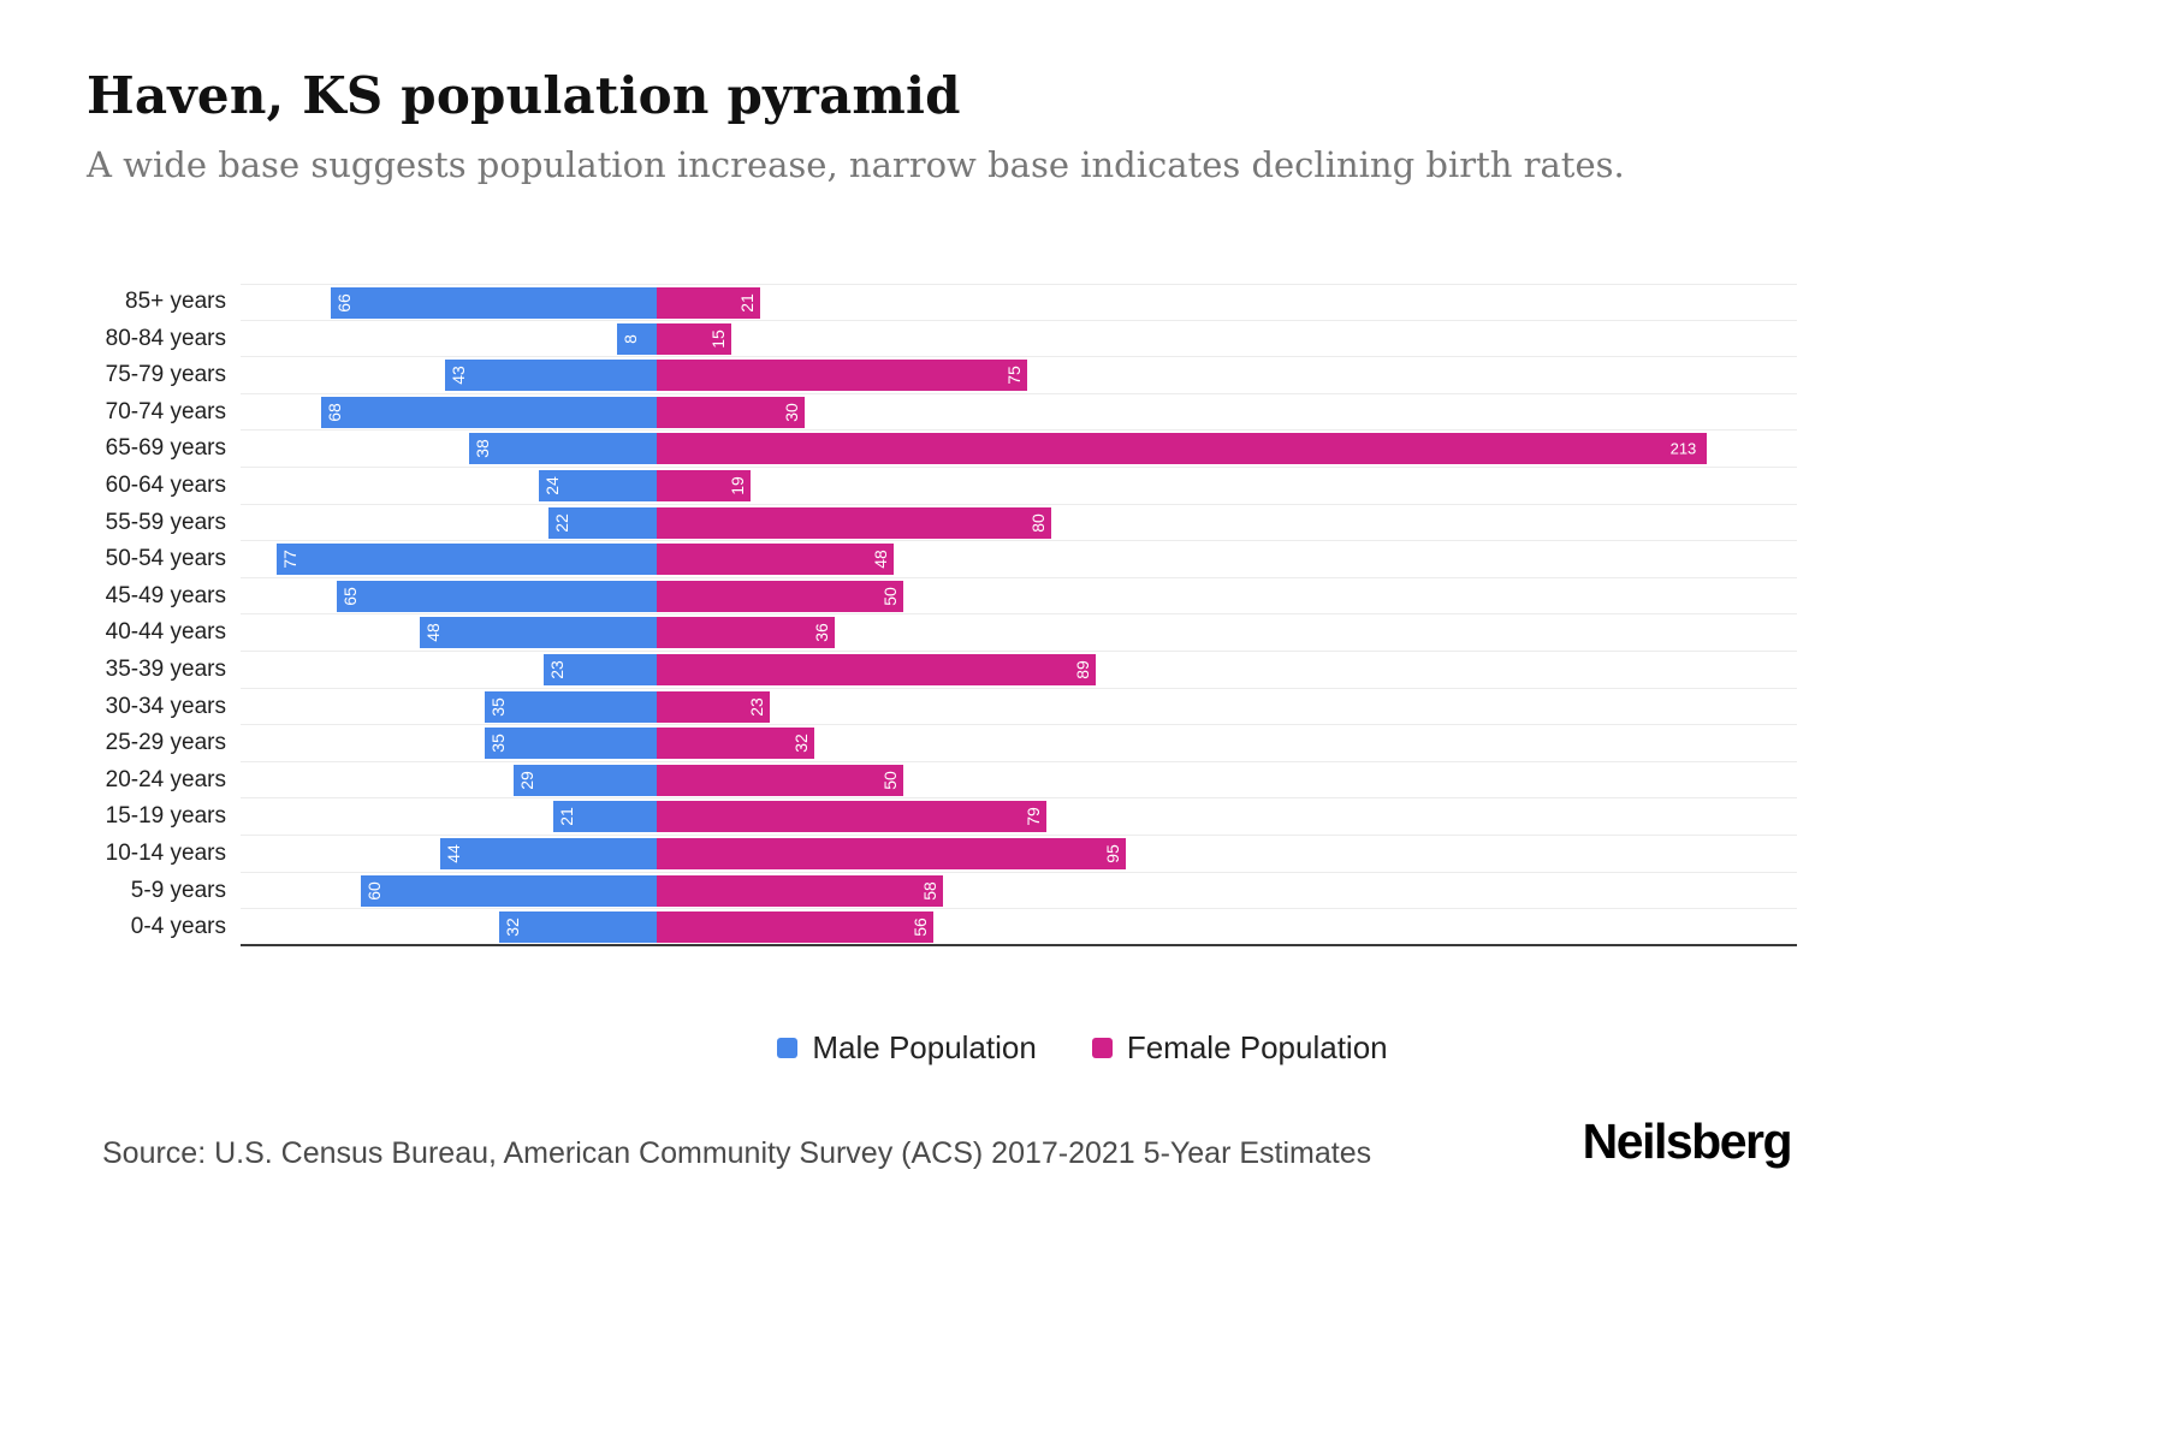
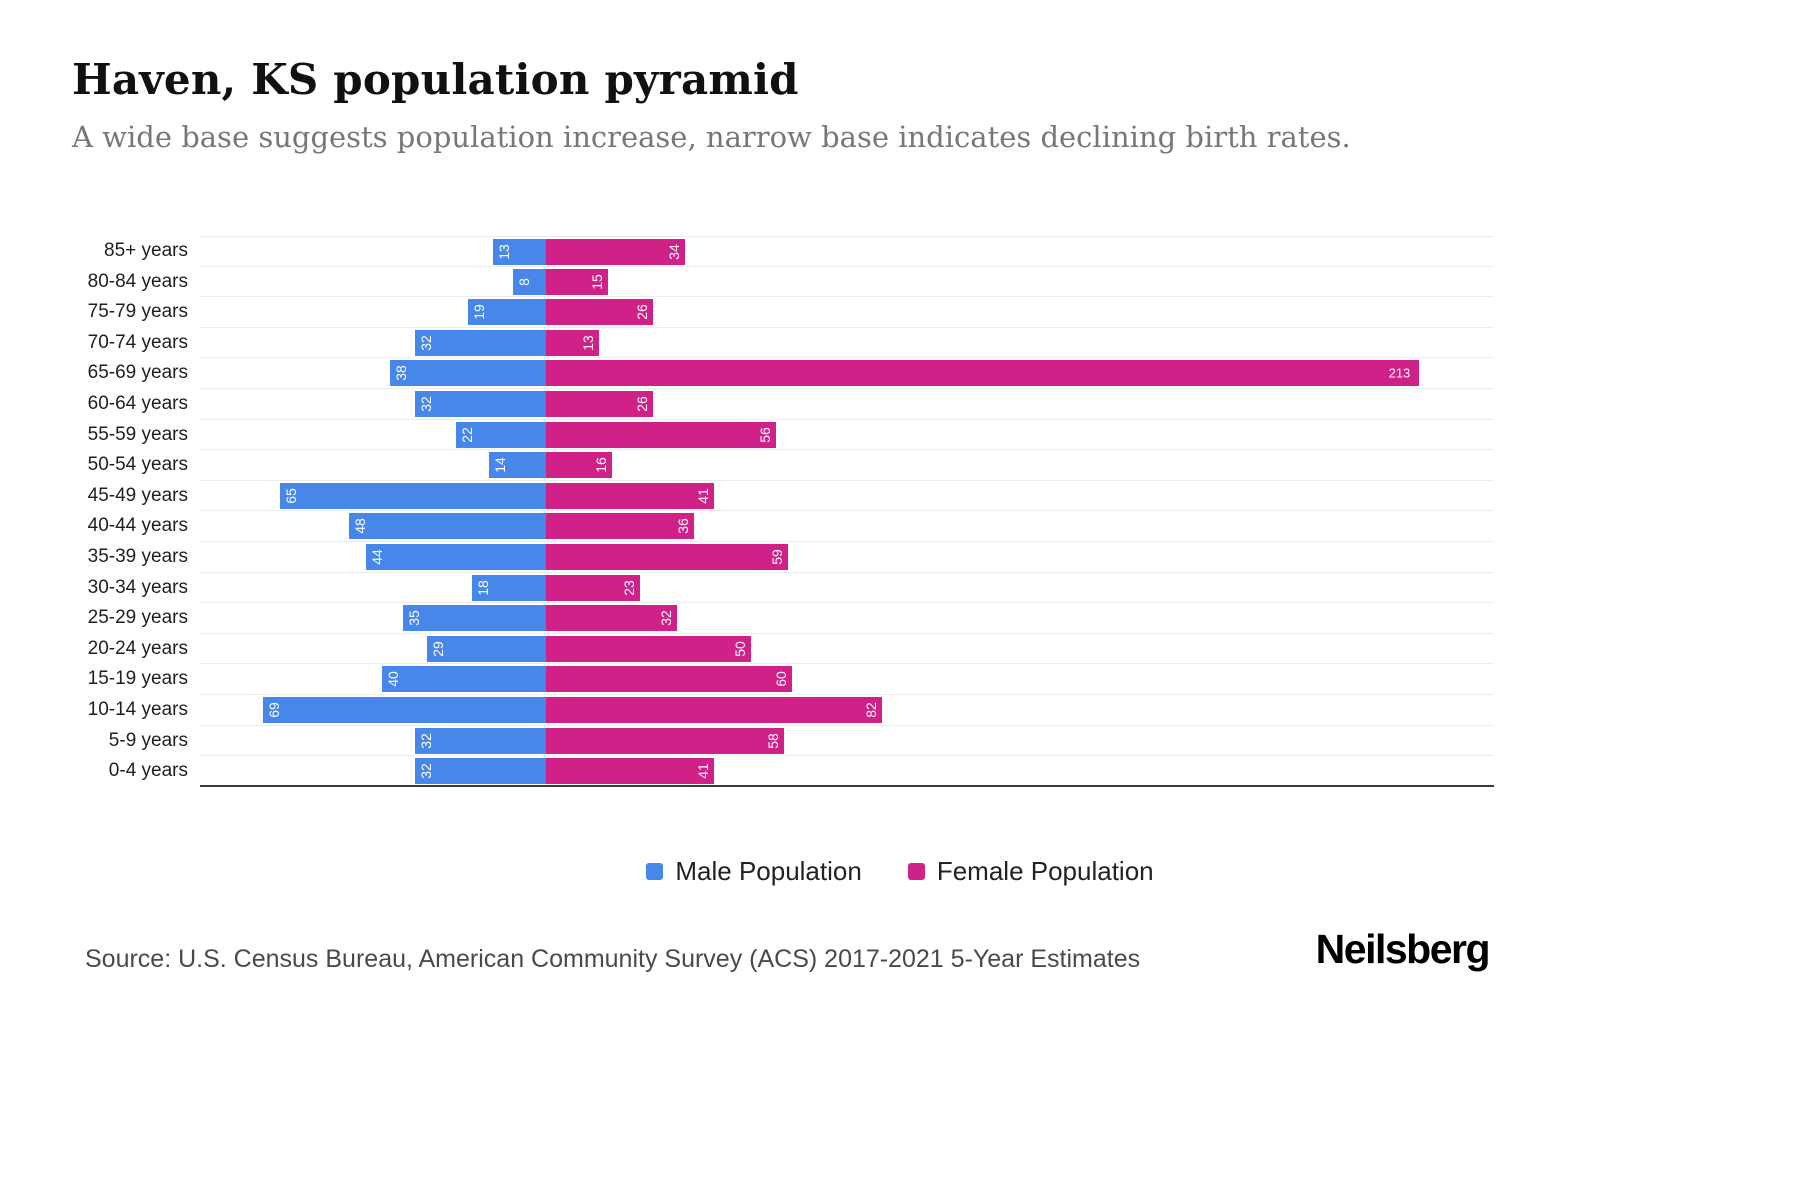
Male Population/85+ years: 66 -> 13
Female Population/85+ years: 21 -> 34
Male Population/75-79 years: 43 -> 19
Female Population/75-79 years: 75 -> 26
Male Population/70-74 years: 68 -> 32
Female Population/70-74 years: 30 -> 13
Male Population/60-64 years: 24 -> 32
Female Population/60-64 years: 19 -> 26
Female Population/55-59 years: 80 -> 56
Male Population/50-54 years: 77 -> 14
Female Population/50-54 years: 48 -> 16
Female Population/45-49 years: 50 -> 41
Male Population/35-39 years: 23 -> 44
Female Population/35-39 years: 89 -> 59
Male Population/30-34 years: 35 -> 18
Male Population/15-19 years: 21 -> 40
Female Population/15-19 years: 79 -> 60
Male Population/10-14 years: 44 -> 69
Female Population/10-14 years: 95 -> 82
Male Population/5-9 years: 60 -> 32
Female Population/0-4 years: 56 -> 41
